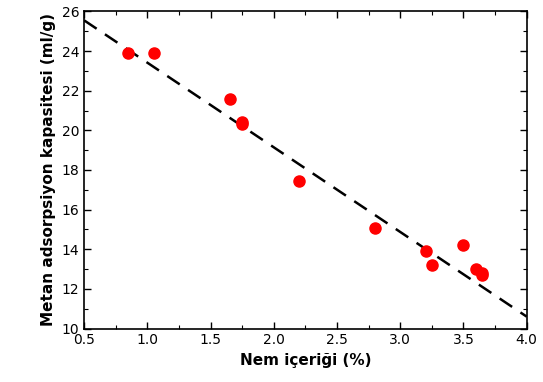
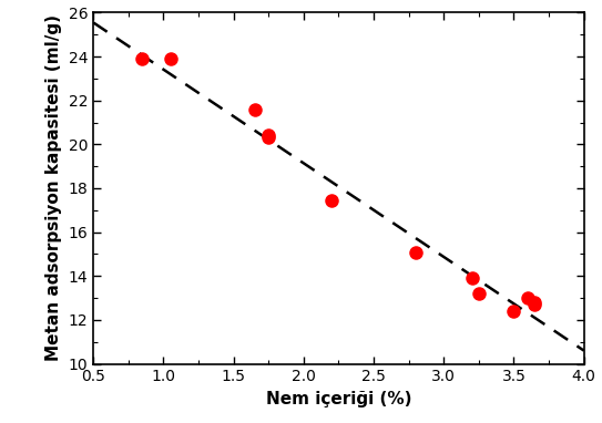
3.5: 14.2 -> 12.4
